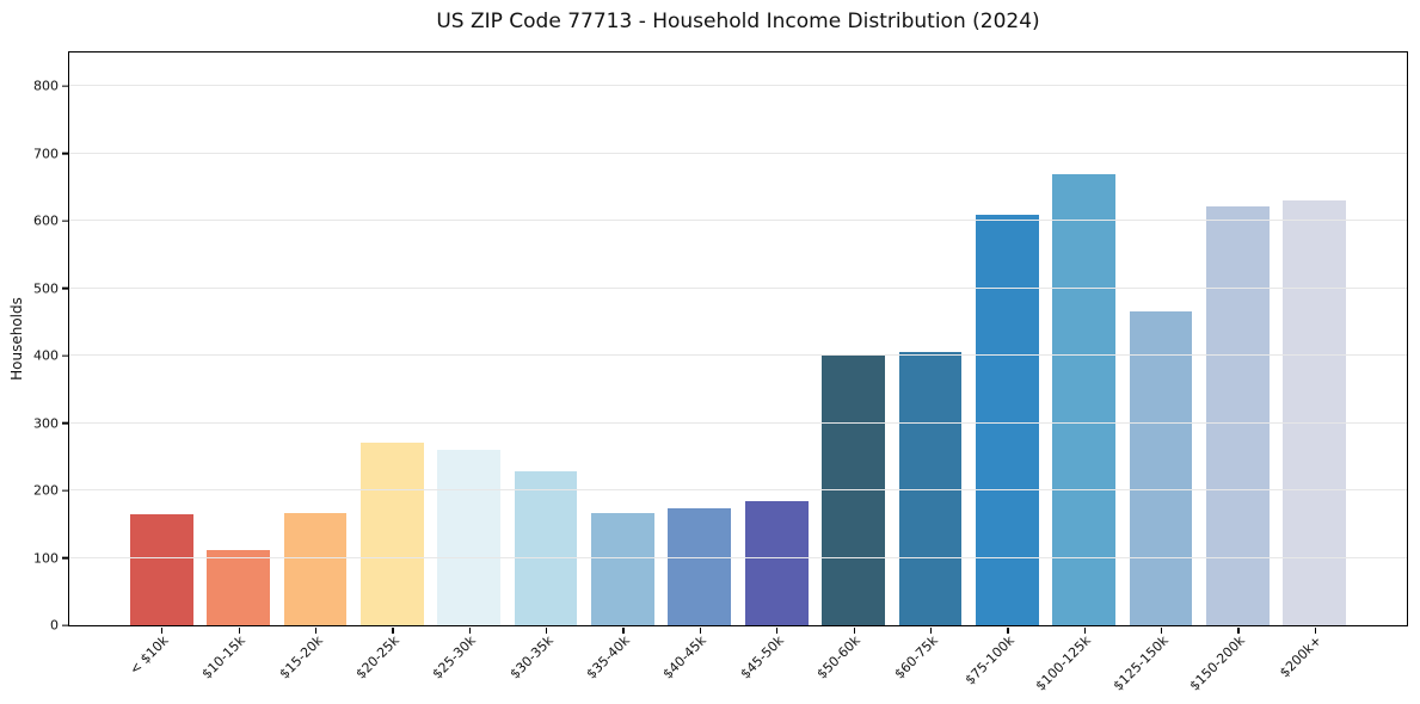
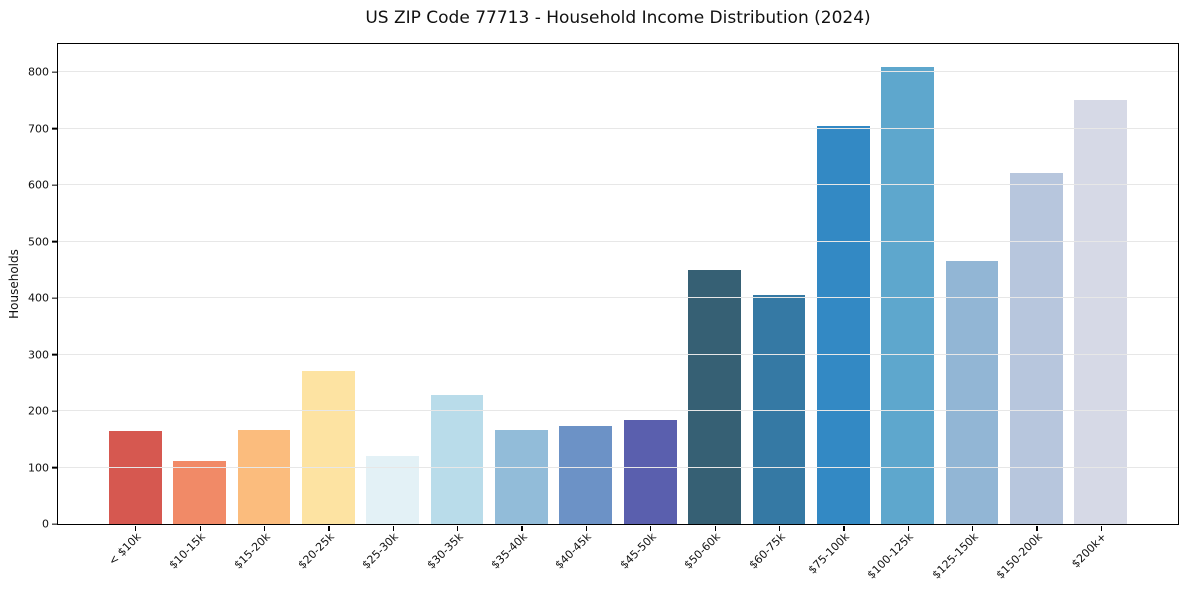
$25-30k: 260 -> 120
$50-60k: 400 -> 450
$75-100k: 610 -> 700
$100-125k: 670 -> 810
$200k+: 630 -> 750
